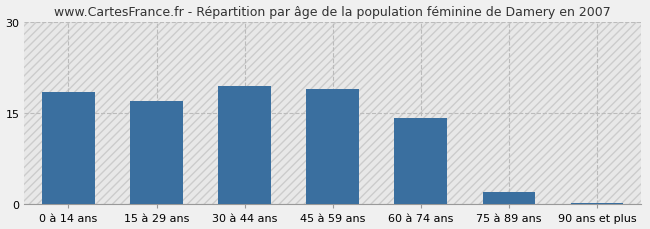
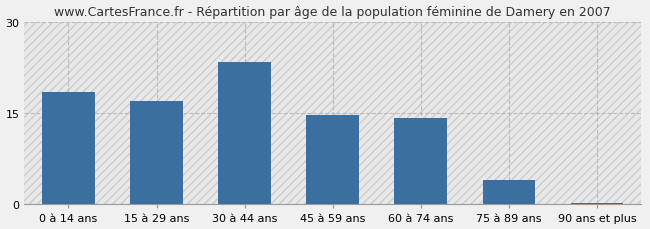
30 à 44 ans: 19.5 -> 23.4
45 à 59 ans: 19.0 -> 14.6
75 à 89 ans: 2.0 -> 4.0
